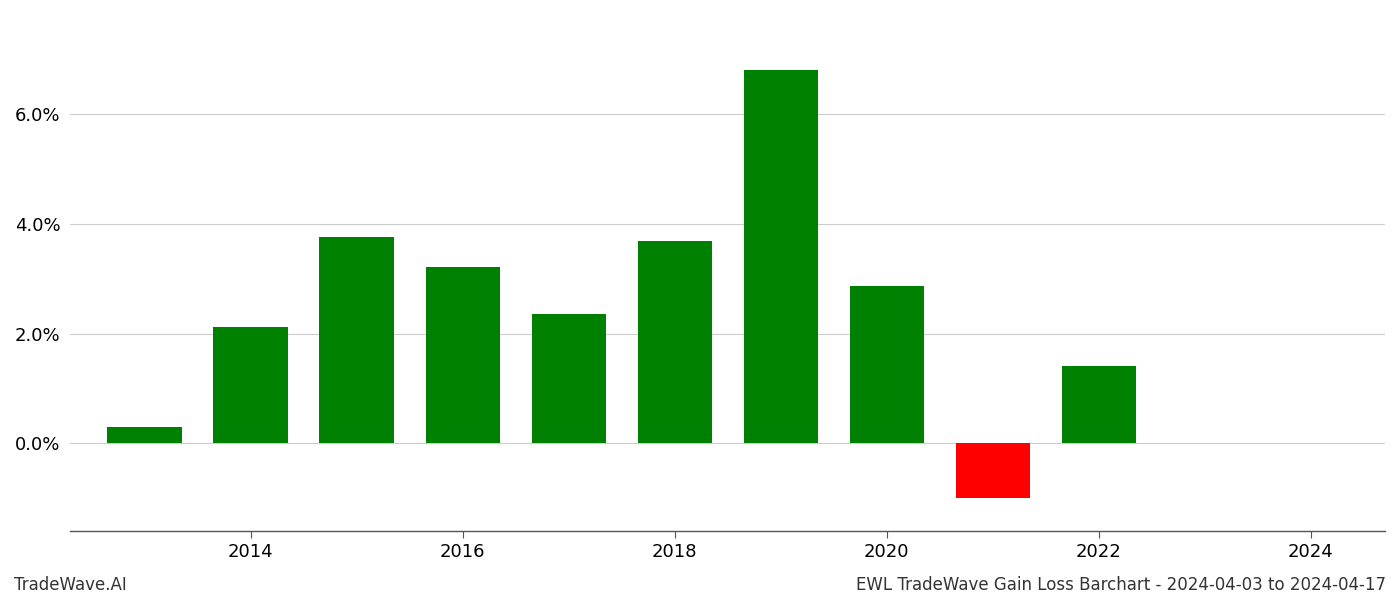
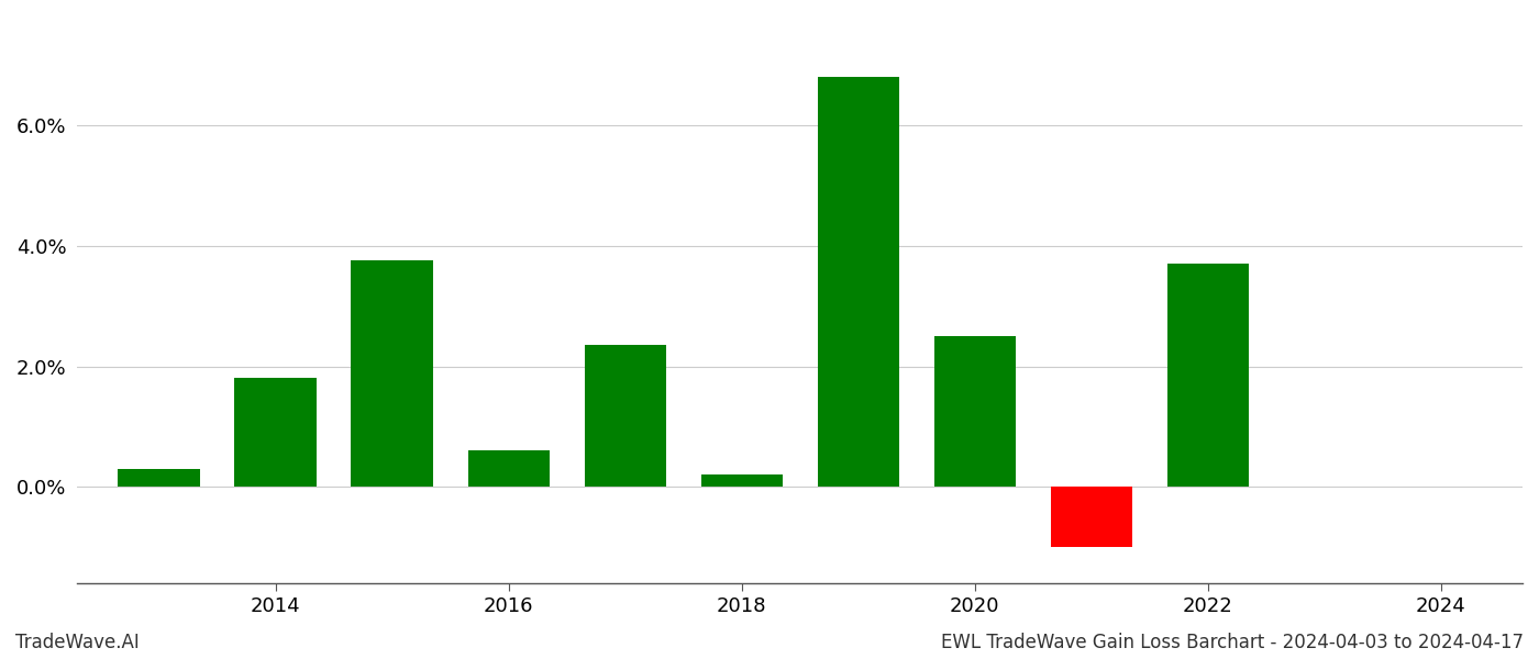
2014: 2.12% -> 1.80%
2016: 3.22% -> 0.60%
2018: 3.68% -> 0.20%
2020: 2.86% -> 2.50%
2022: 1.40% -> 3.70%
